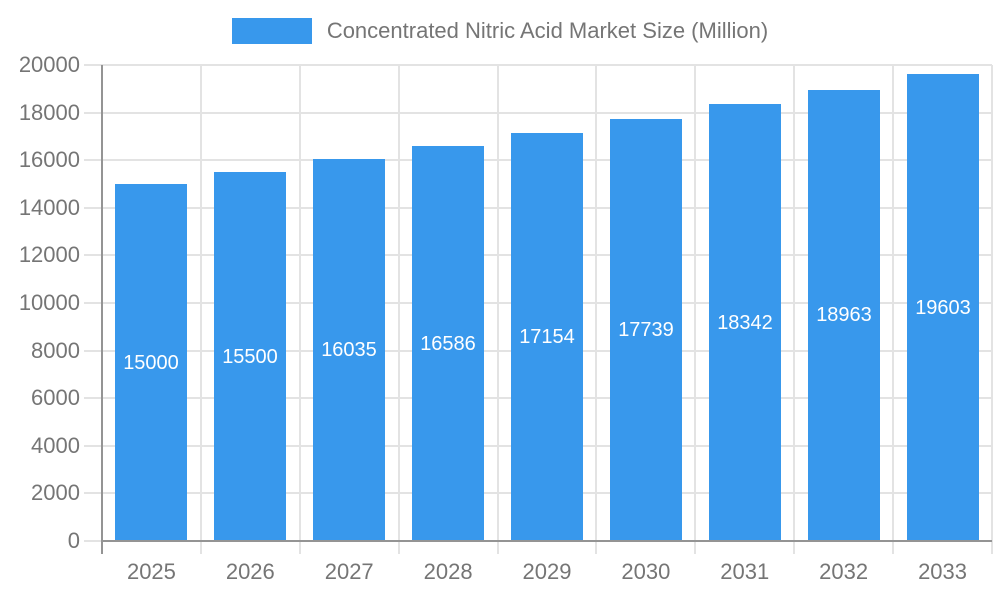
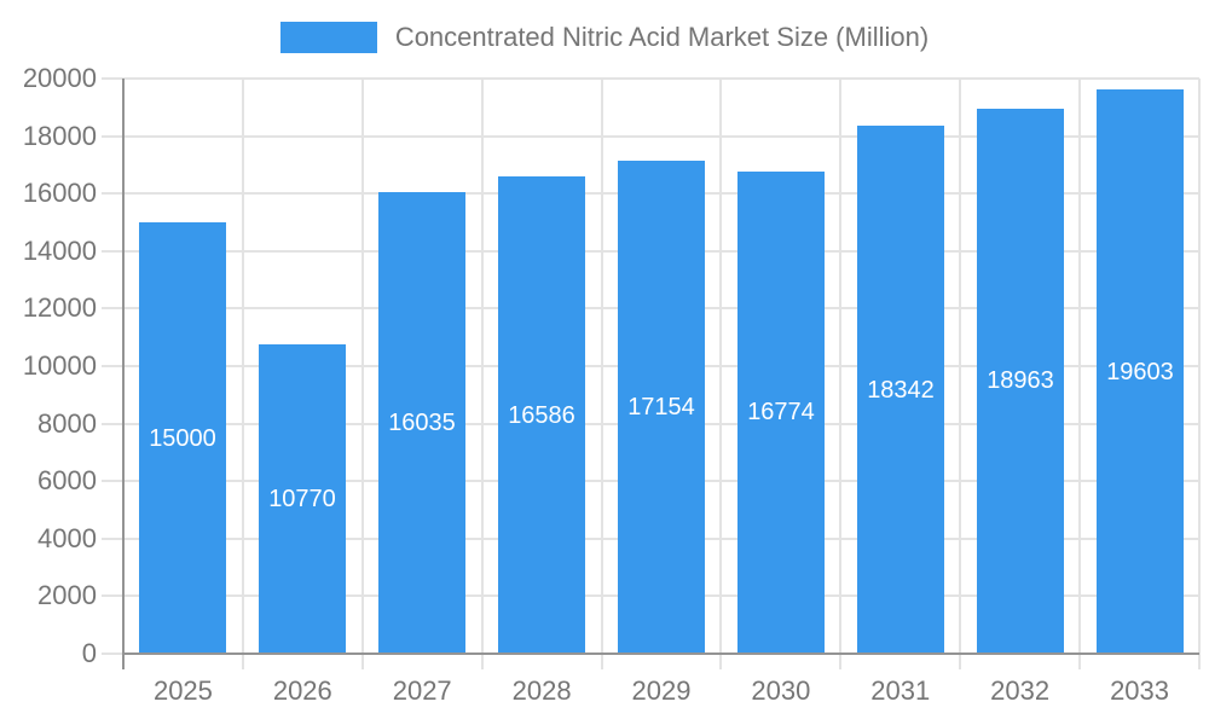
2026: 15500 -> 10770
2030: 17739 -> 16774
